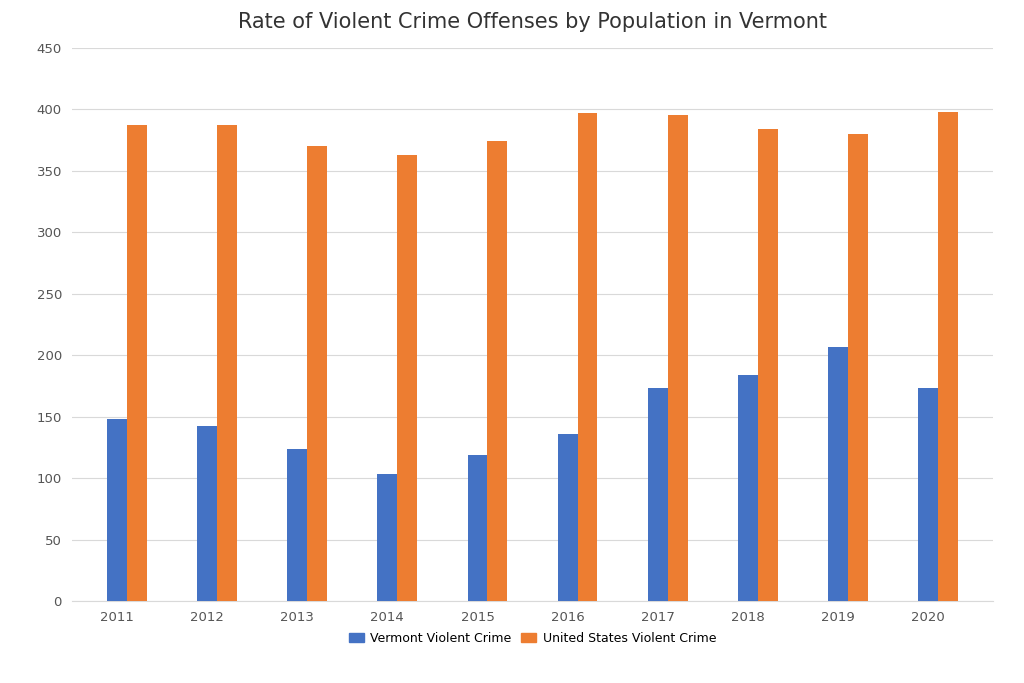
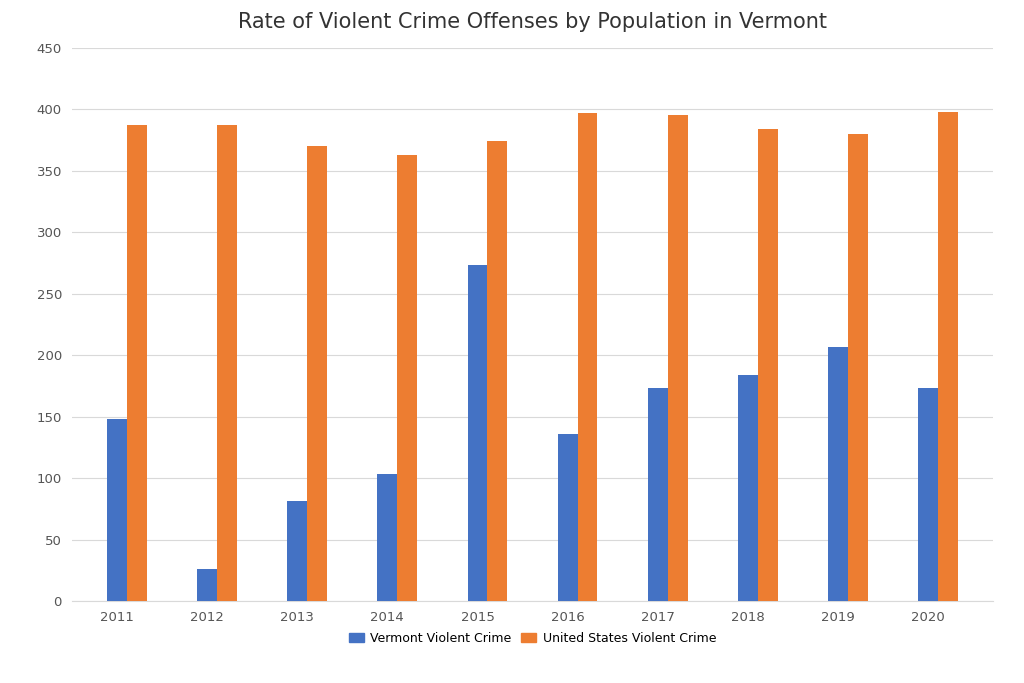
Vermont Violent Crime/2012: 142 -> 26
Vermont Violent Crime/2013: 124 -> 81
Vermont Violent Crime/2015: 119 -> 273
